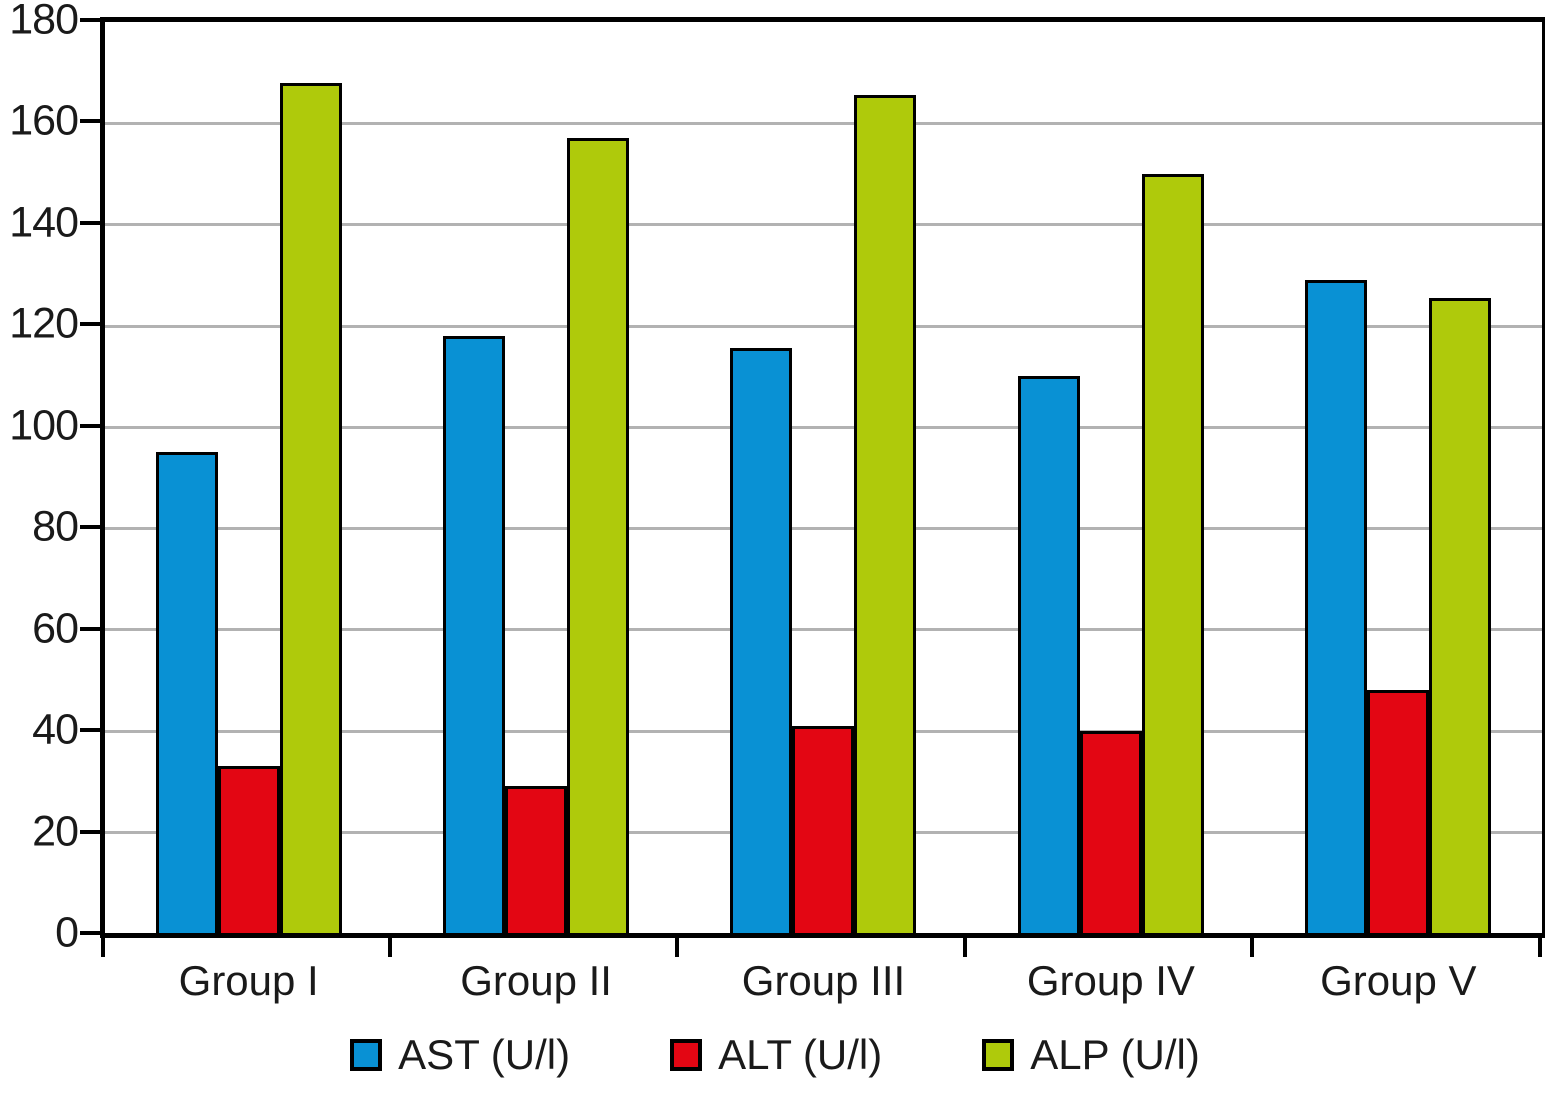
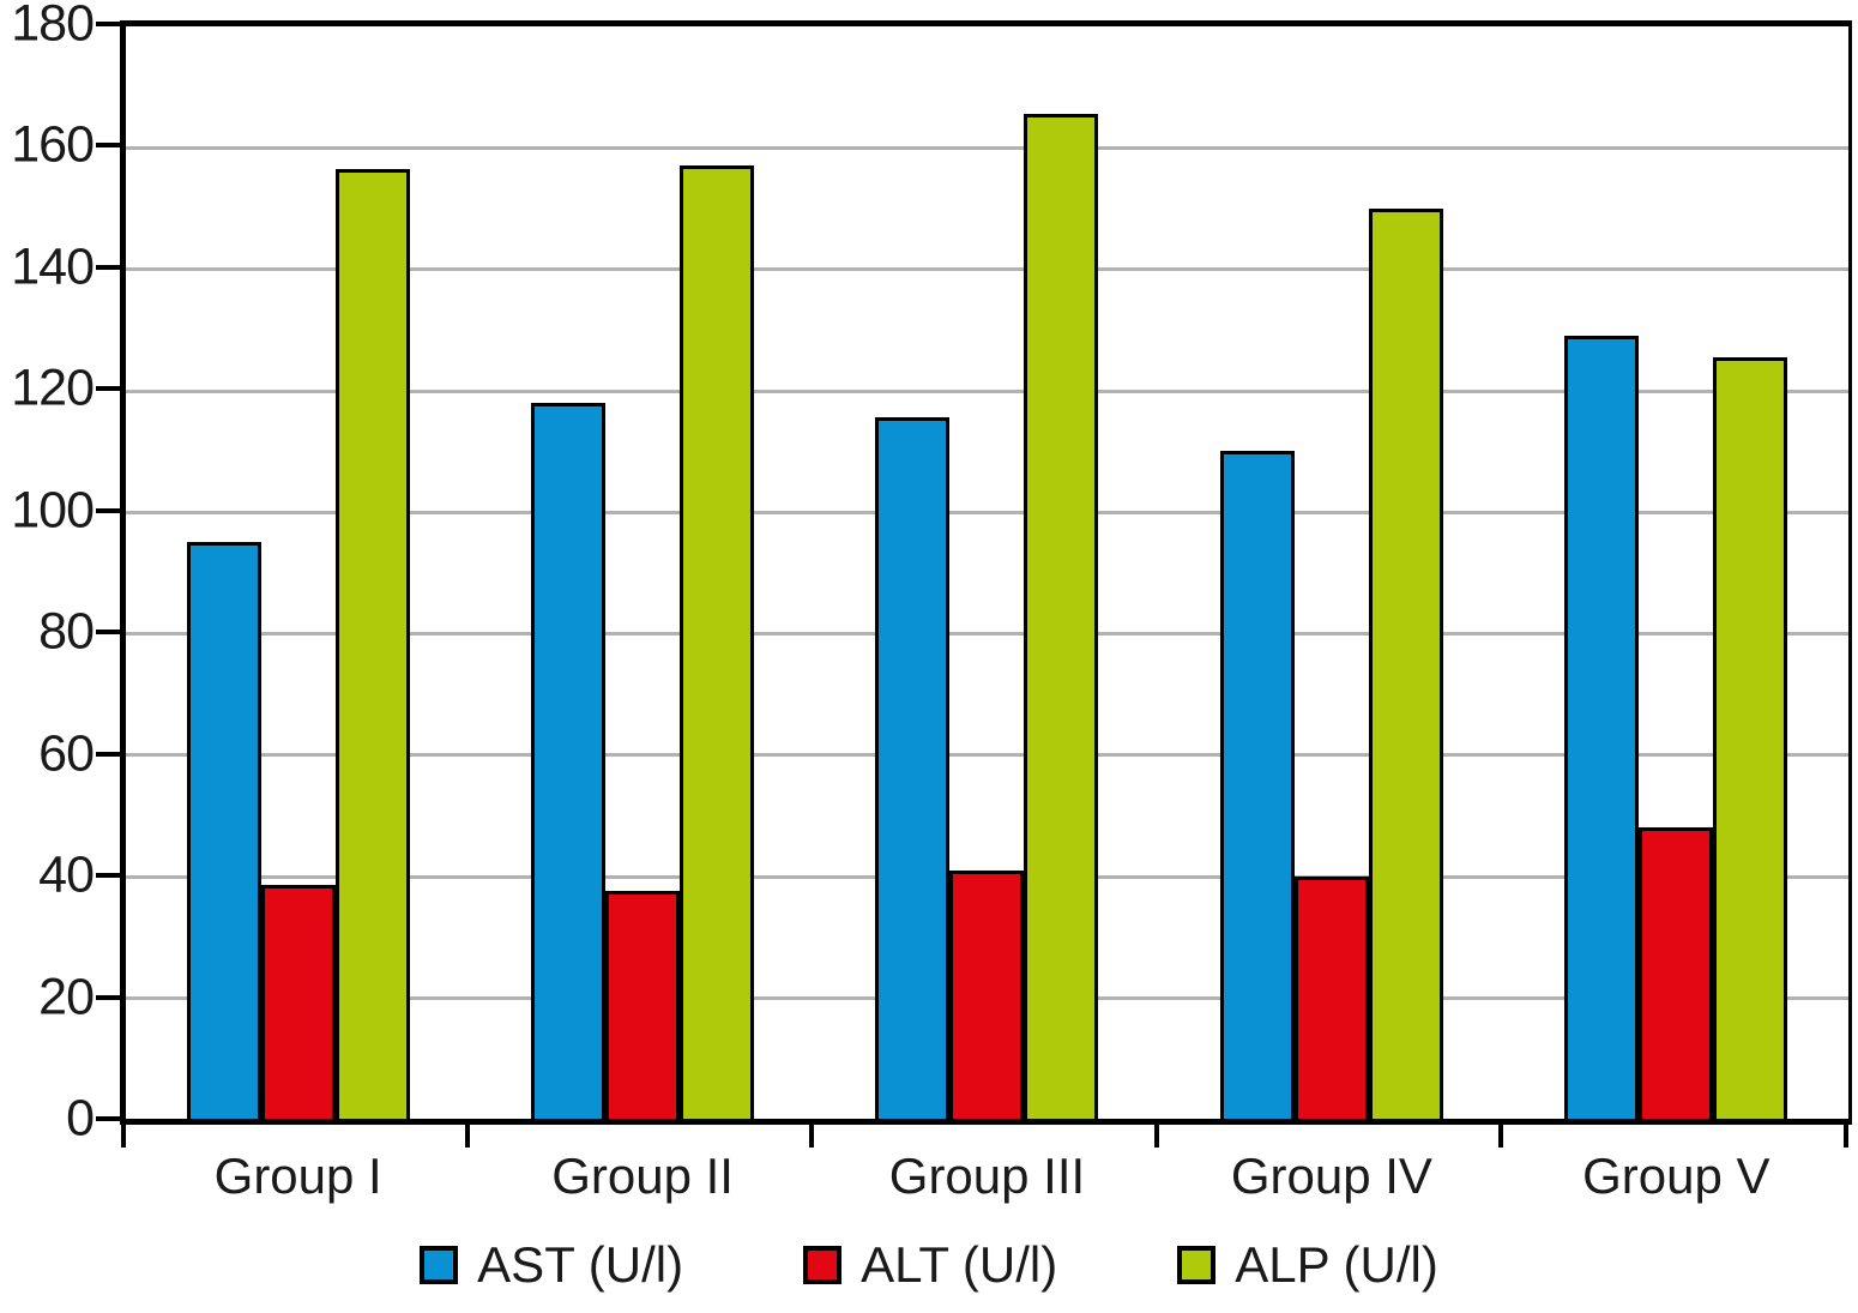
ALT (U/l)/Group I: 33 -> 38
ALP (U/l)/Group I: 168 -> 156
ALT (U/l)/Group II: 29 -> 38
